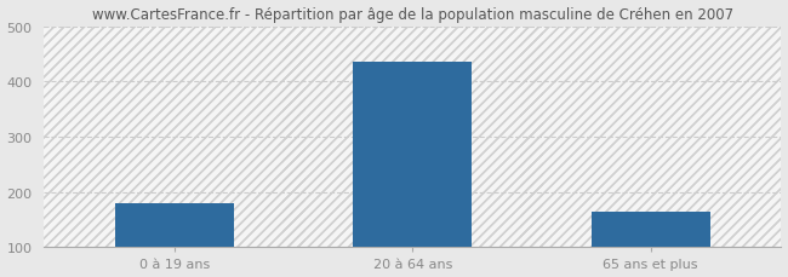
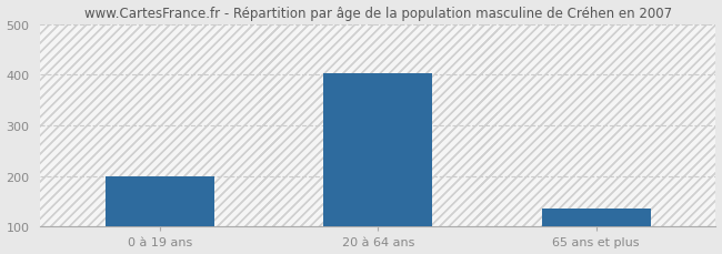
0 à 19 ans: 180 -> 200
20 à 64 ans: 435 -> 403
65 ans et plus: 165 -> 135
